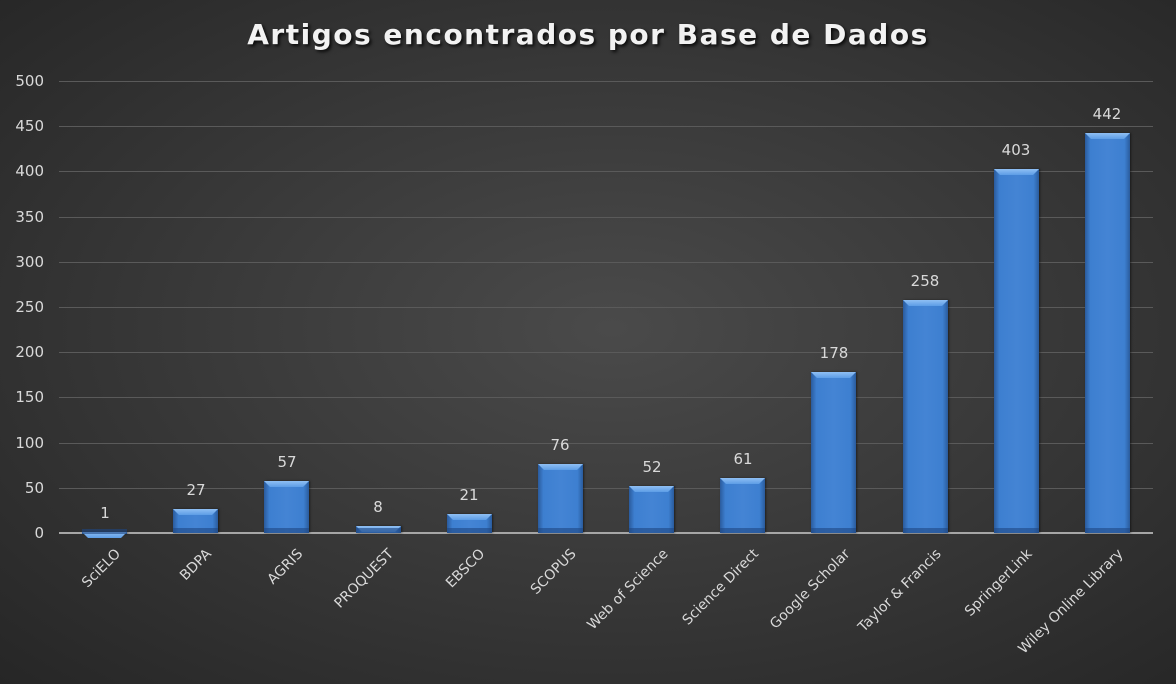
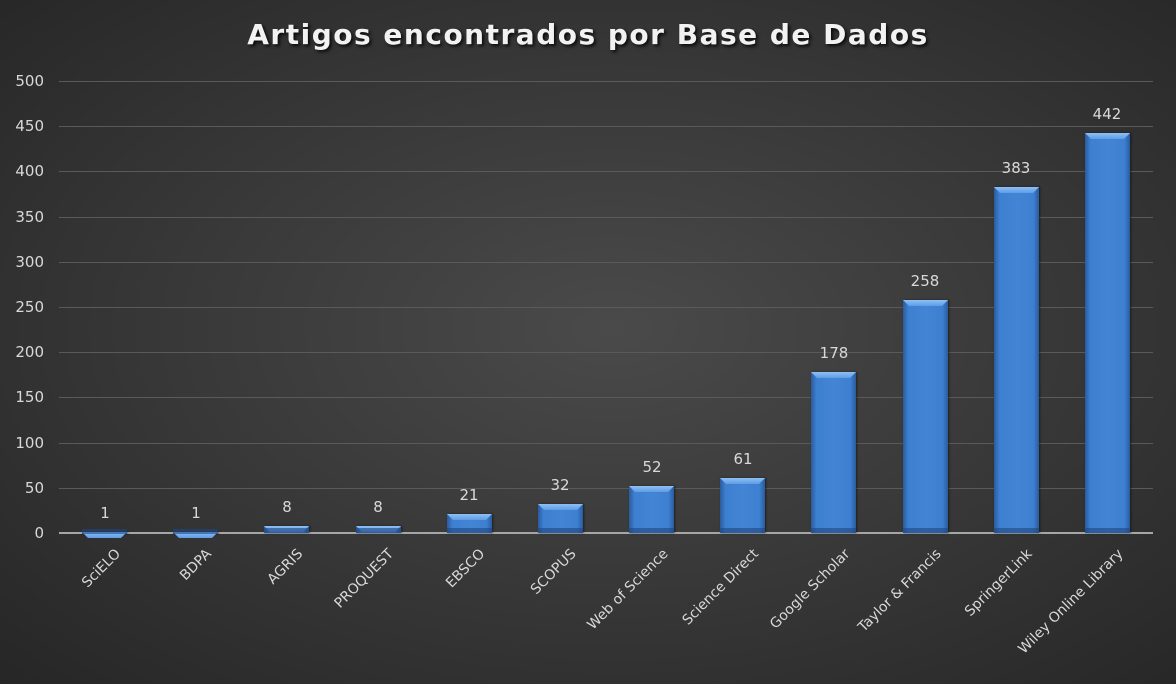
BDPA: 27 -> 1
AGRIS: 57 -> 8
SCOPUS: 76 -> 32
SpringerLink: 403 -> 383
